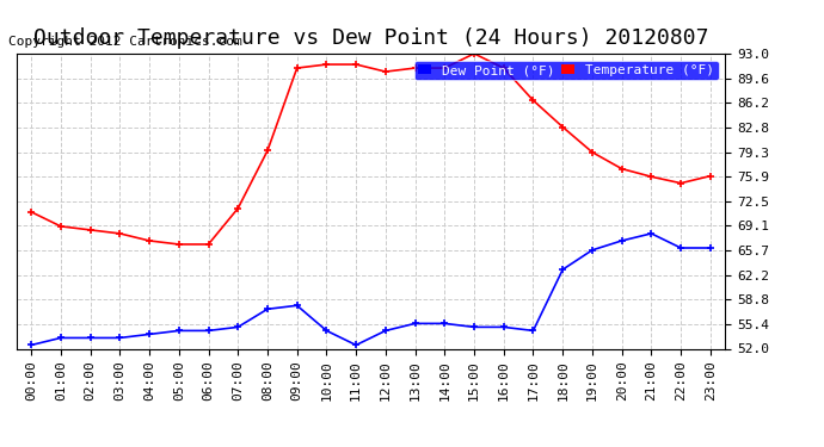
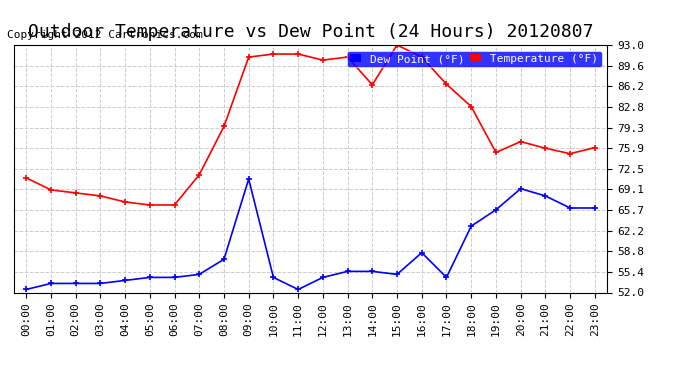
Dew Point (°F)/09:00: 58.0 -> 70.8
Temperature (°F)/14:00: 91.0 -> 86.4
Dew Point (°F)/16:00: 55.0 -> 58.6
Temperature (°F)/19:00: 79.3 -> 75.2
Dew Point (°F)/20:00: 67.0 -> 69.2
